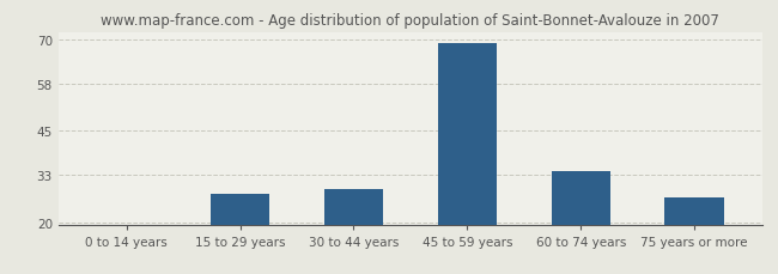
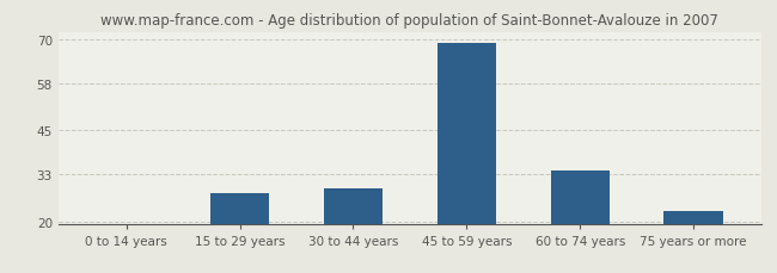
75 years or more: 27.0 -> 23.0
